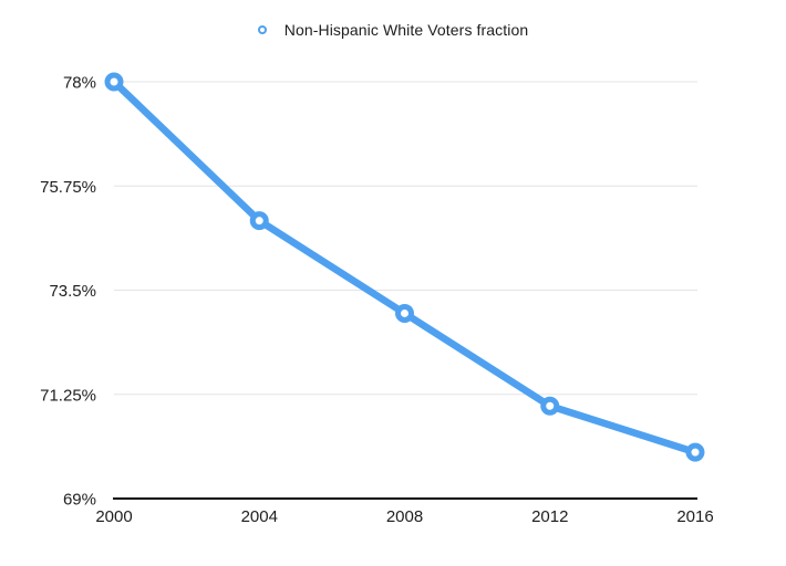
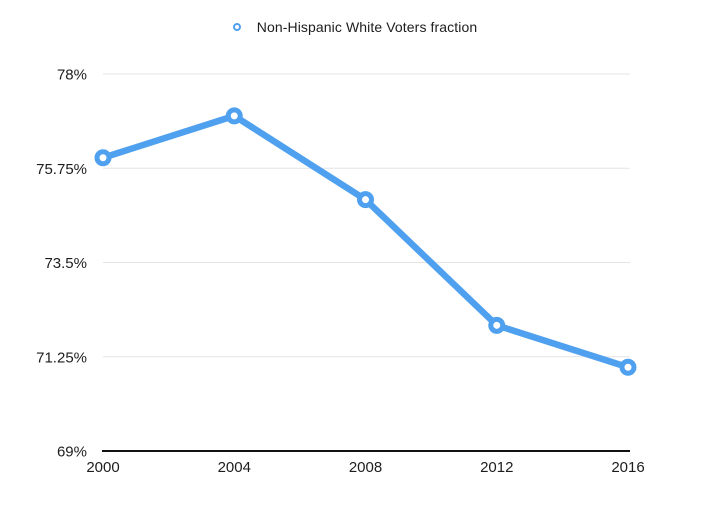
2000: 78% -> 76%
2004: 75% -> 77%
2008: 73% -> 75%
2012: 71% -> 72%
2016: 70% -> 71%
